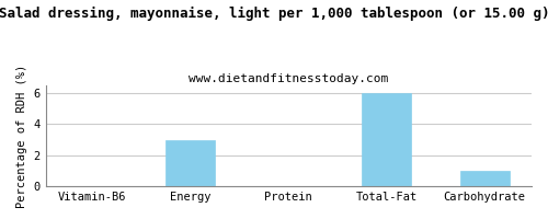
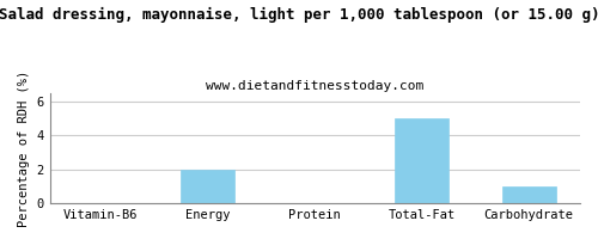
Energy: 3 -> 2
Total-Fat: 6 -> 5
